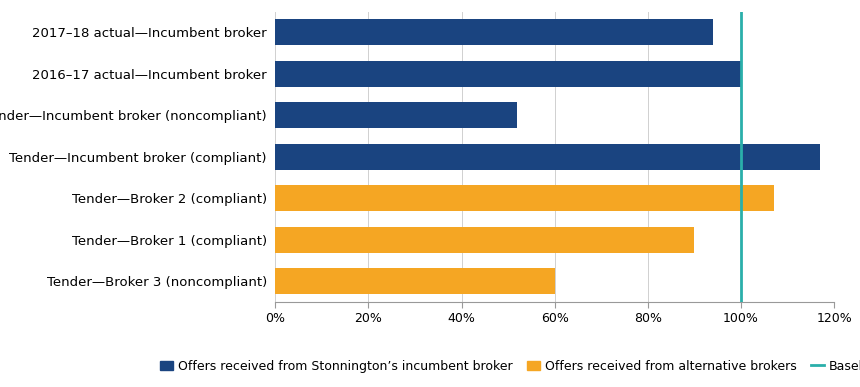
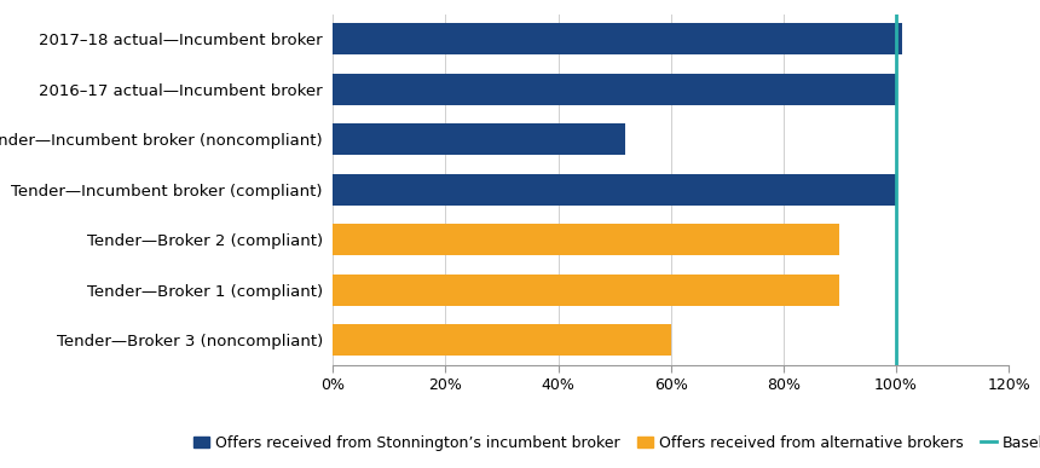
2017–18 actual—Incumbent broker: 94% -> 101%
Tender—Incumbent broker (compliant): 117% -> 100%
Tender—Broker 2 (compliant): 107% -> 90%
